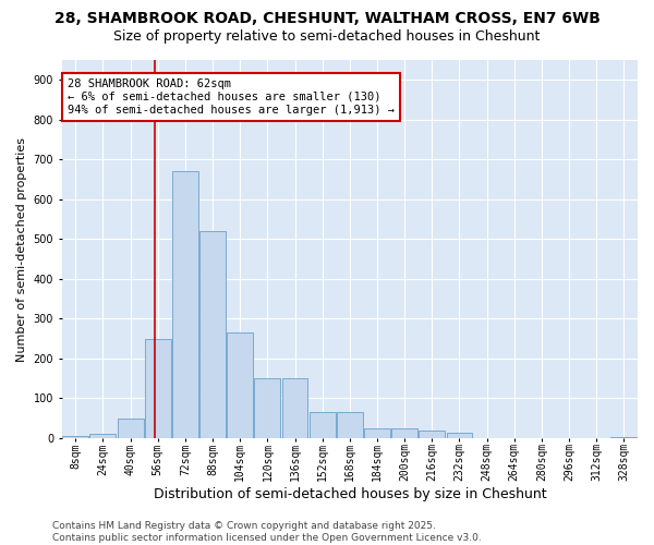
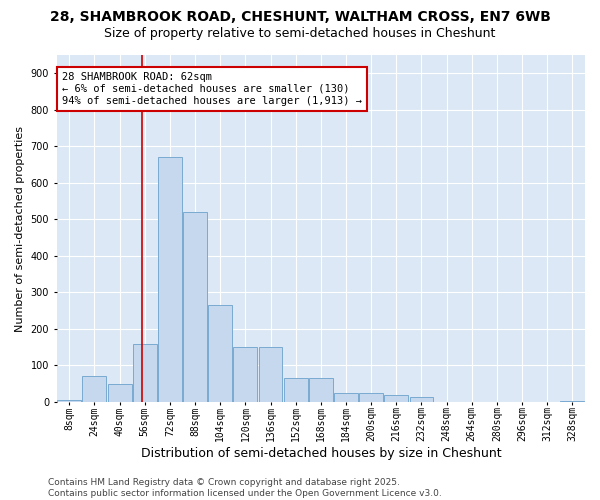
24sqm: 10 -> 70
56sqm: 250 -> 160
